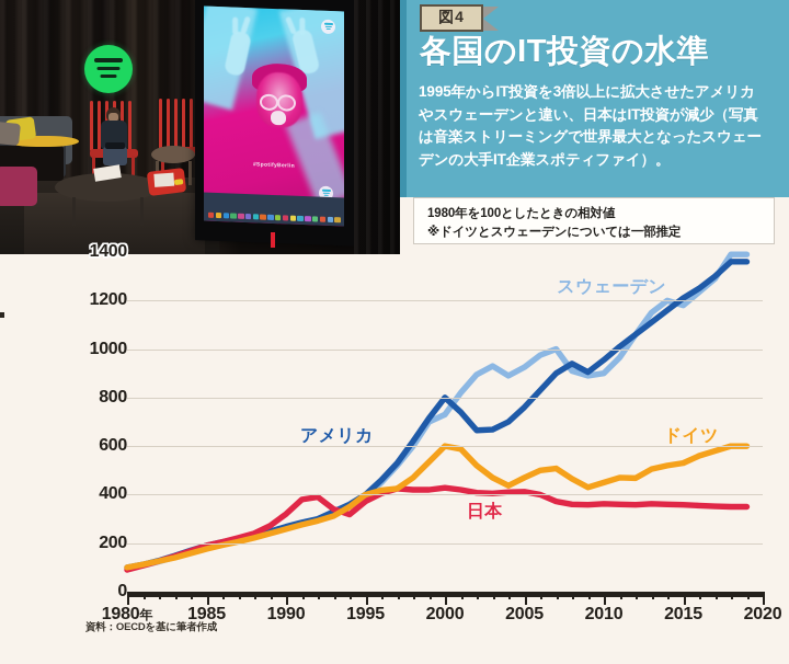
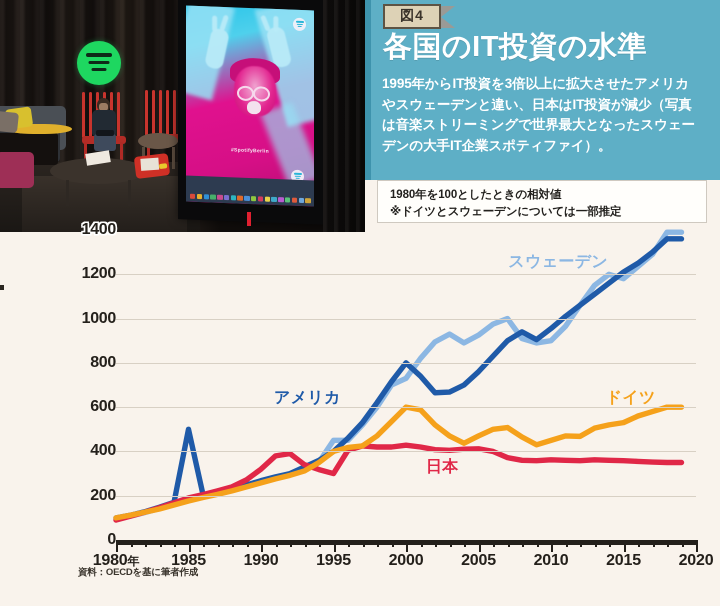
アメリカ/1985: 190 -> 500
スウェーデン/1995: 390 -> 450
日本/1995: 370 -> 300
